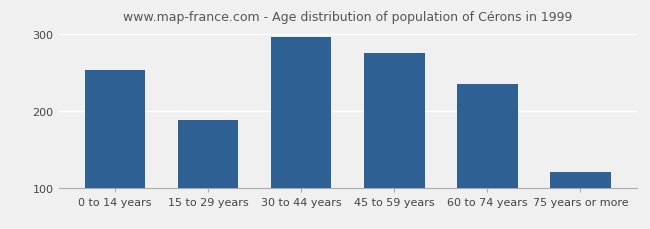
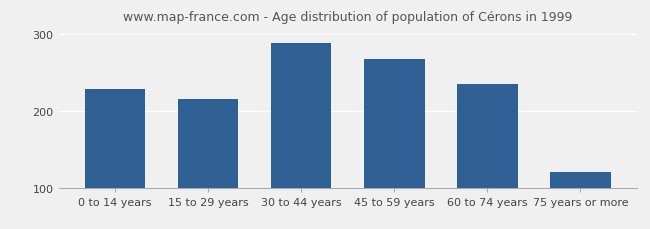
0 to 14 years: 254 -> 228
15 to 29 years: 188 -> 215
30 to 44 years: 296 -> 288
45 to 59 years: 276 -> 268
